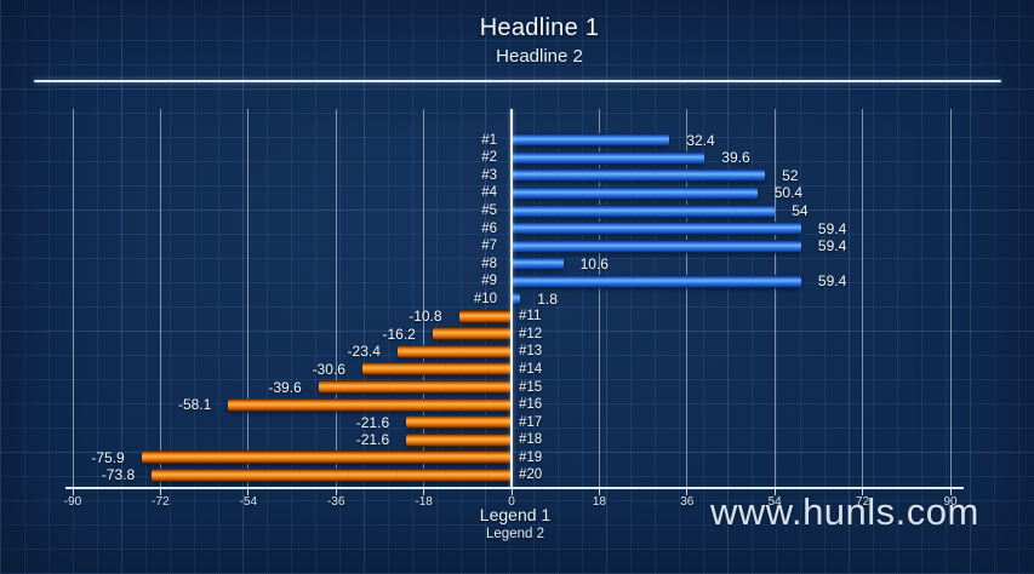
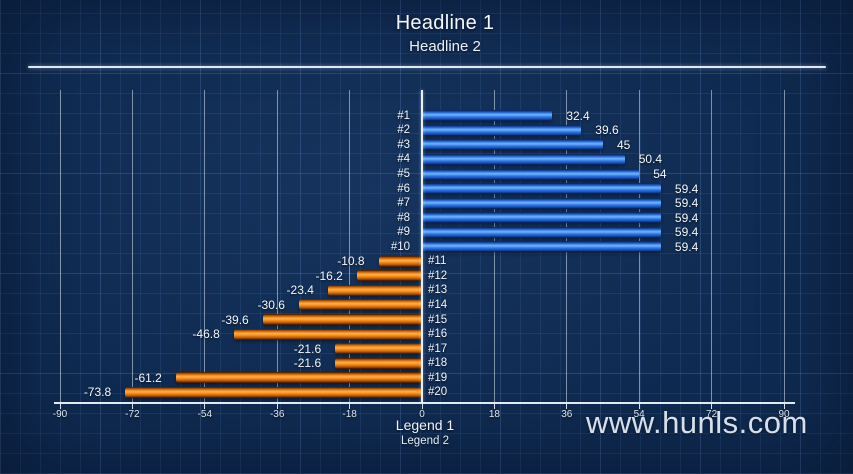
#3: 52 -> 45
#8: 10.6 -> 59.4
#10: 1.8 -> 59.4
#16: -58.1 -> -46.8
#19: -75.9 -> -61.2
